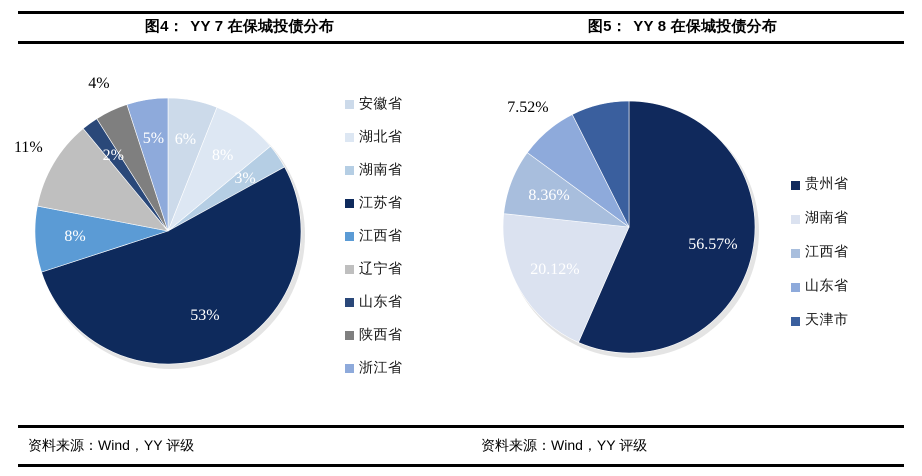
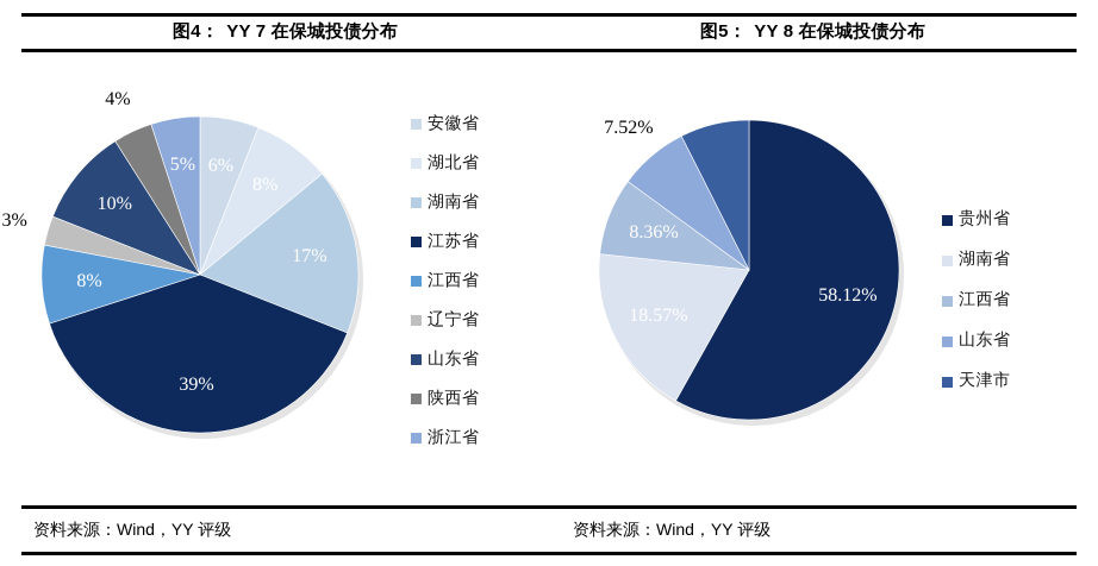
图4： YY 7 在保城投债分布/湖南省: 3% -> 17%
图4： YY 7 在保城投债分布/江苏省: 53% -> 39%
图4： YY 7 在保城投债分布/辽宁省: 11% -> 3%
图4： YY 7 在保城投债分布/山东省: 2% -> 10%
图5： YY 8 在保城投债分布/贵州省: 56.57% -> 58.12%
图5： YY 8 在保城投债分布/湖南省: 20.12% -> 18.57%
